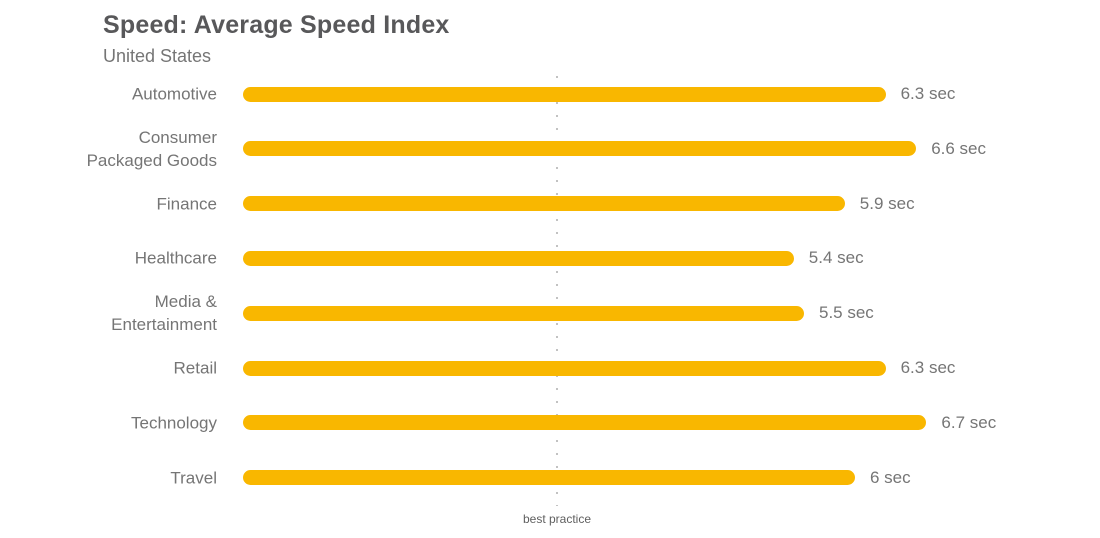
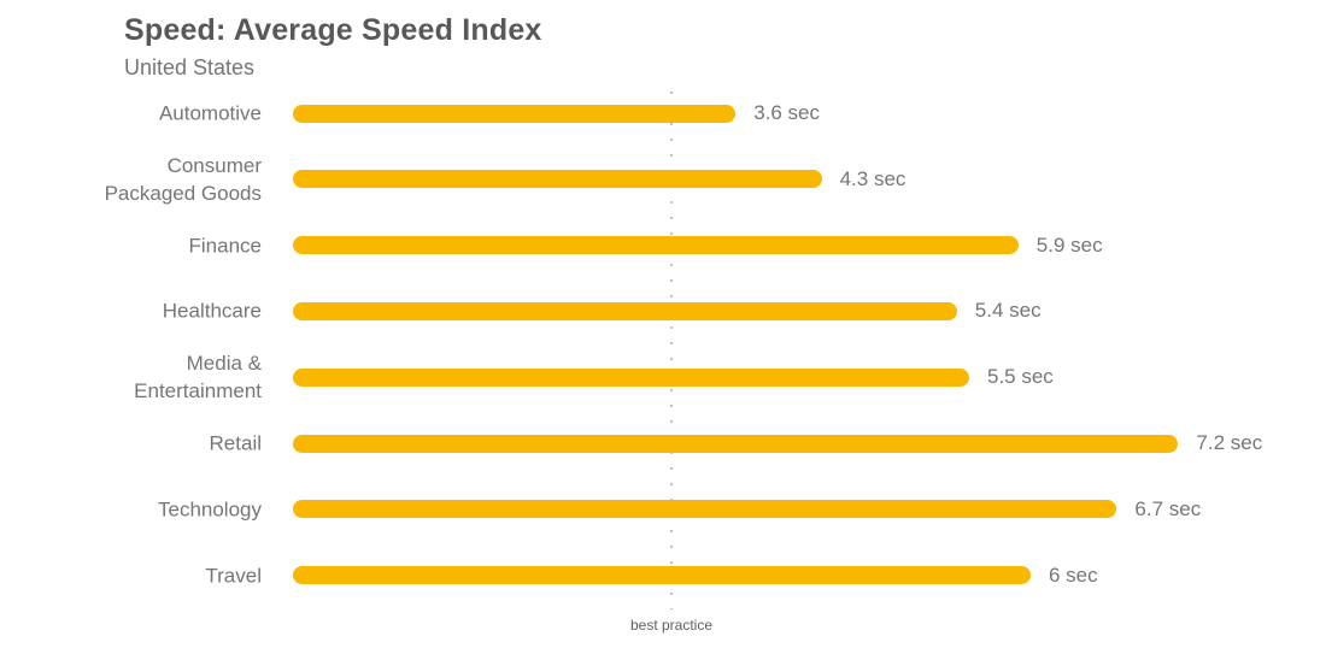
Automotive: 6.3 -> 3.6
Consumer Packaged Goods: 6.6 -> 4.3
Retail: 6.3 -> 7.2
